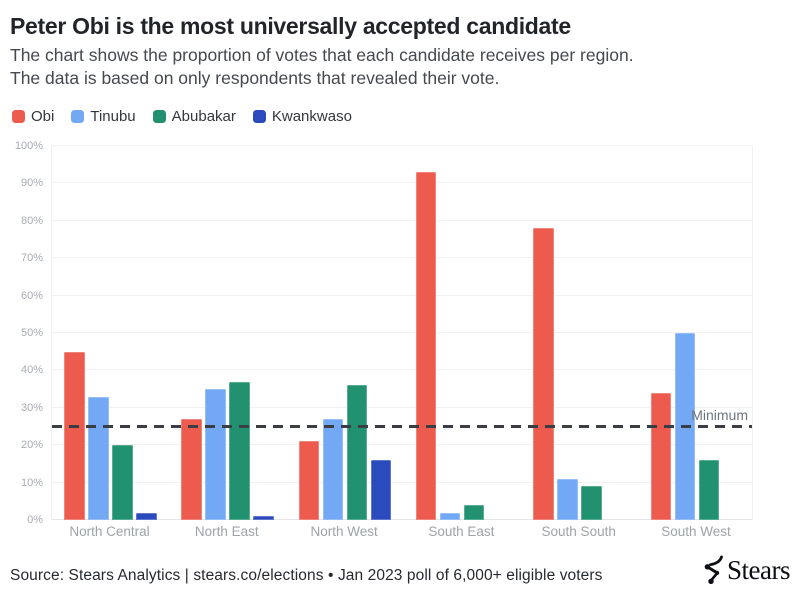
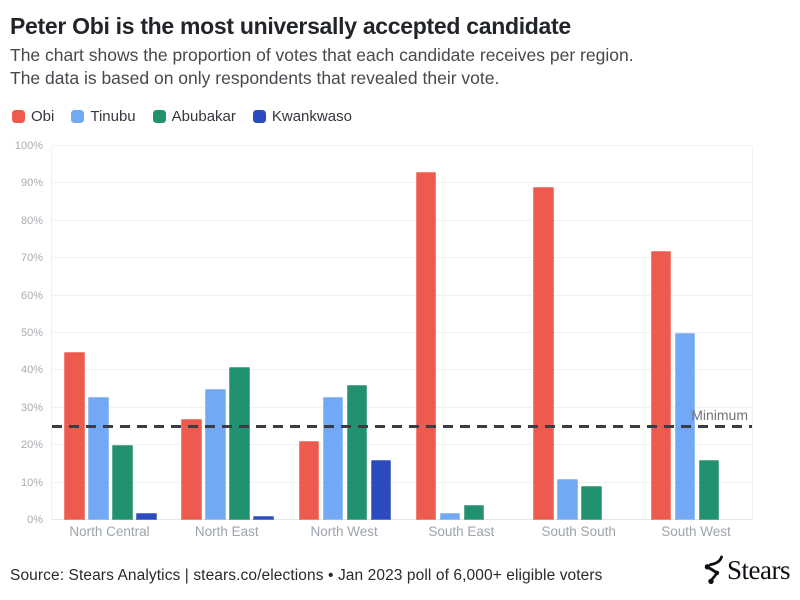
Abubakar/North East: 37% -> 41%
Tinubu/North West: 27% -> 33%
Obi/South South: 78% -> 89%
Obi/South West: 34% -> 72%
